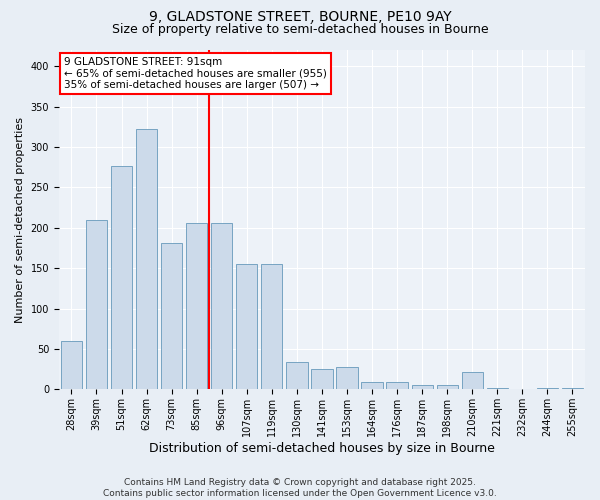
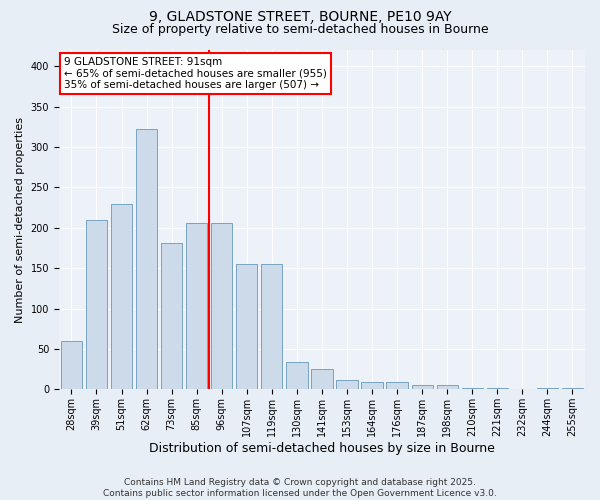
51sqm: 276 -> 229
153sqm: 28 -> 12
210sqm: 22 -> 1
